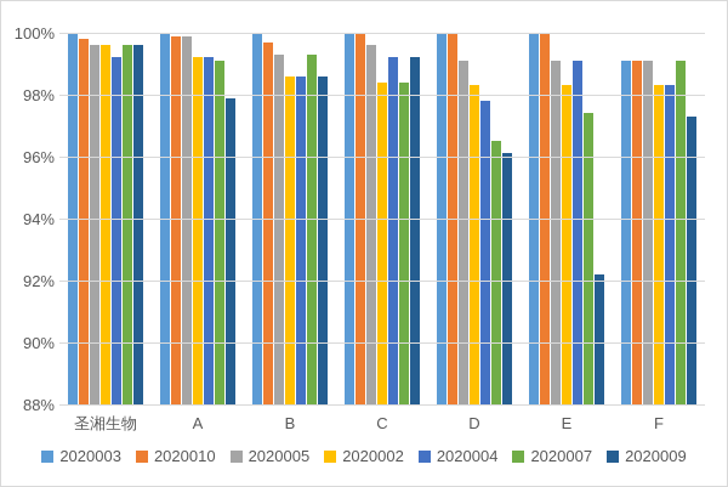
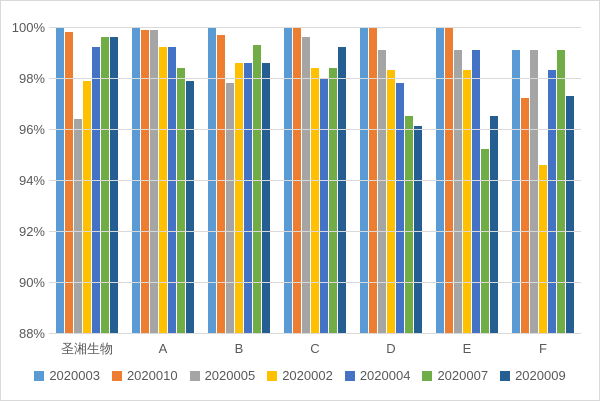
2020005/圣湘生物: 99.6% -> 96.4%
2020002/圣湘生物: 99.6% -> 97.9%
2020007/A: 99.1% -> 98.4%
2020005/B: 99.3% -> 97.8%
2020004/C: 99.2% -> 98.0%
2020007/E: 97.4% -> 95.2%
2020009/E: 92.2% -> 96.5%
2020010/F: 99.1% -> 97.2%
2020002/F: 98.3% -> 94.6%
